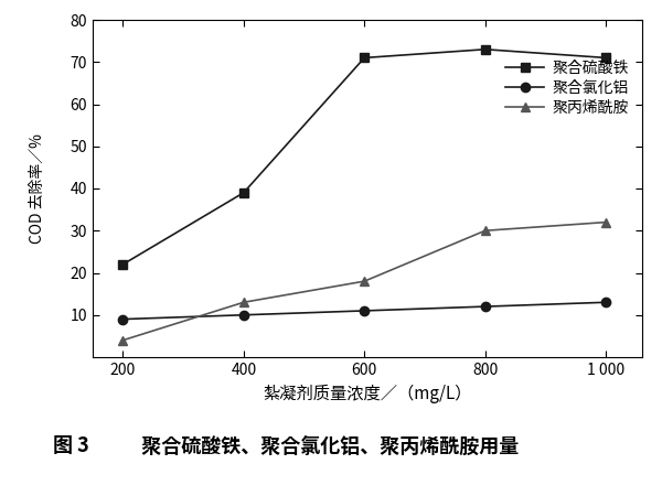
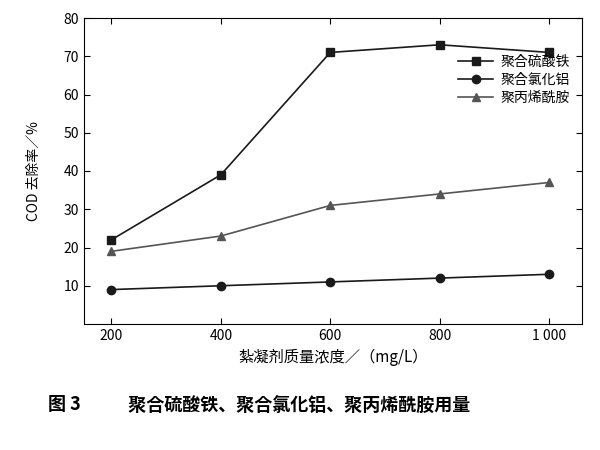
聚丙烯酰胺/200: 4 -> 19
聚丙烯酰胺/400: 13 -> 23
聚丙烯酰胺/600: 18 -> 31
聚丙烯酰胺/800: 30 -> 34
聚丙烯酰胺/1 000: 32 -> 37
